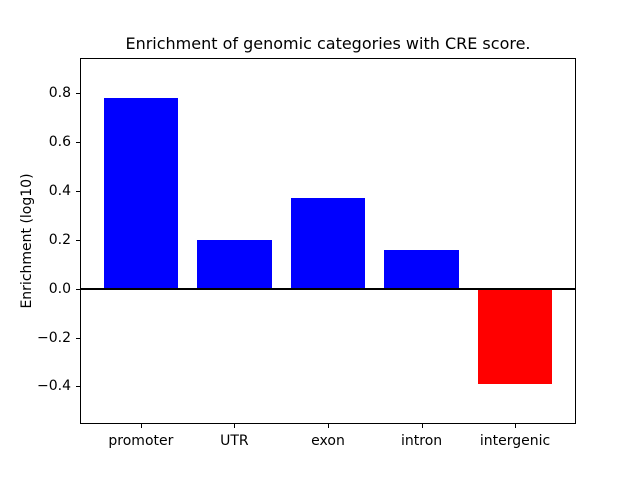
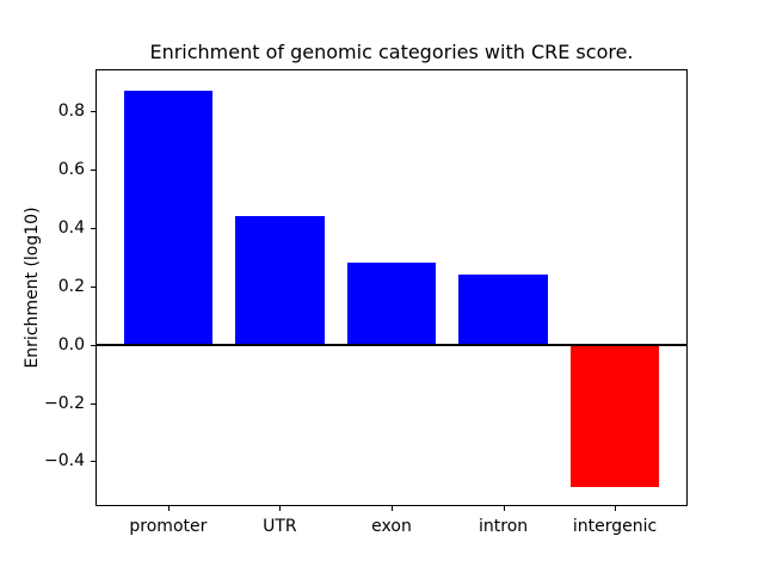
promoter: 0.78 -> 0.87
UTR: 0.20 -> 0.44
exon: 0.37 -> 0.28
intron: 0.16 -> 0.24
intergenic: -0.39 -> -0.49
